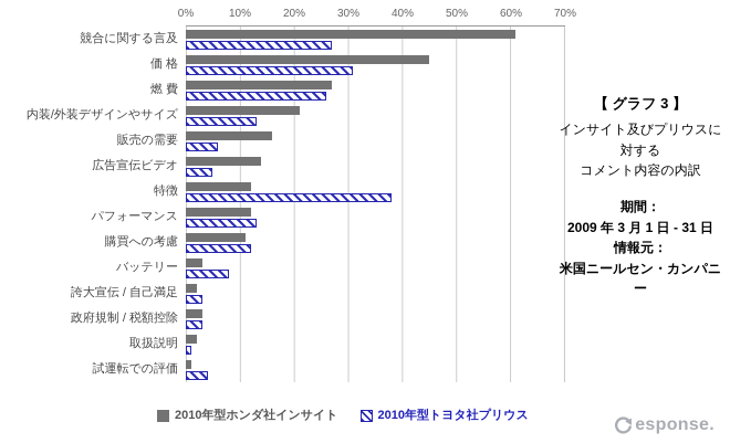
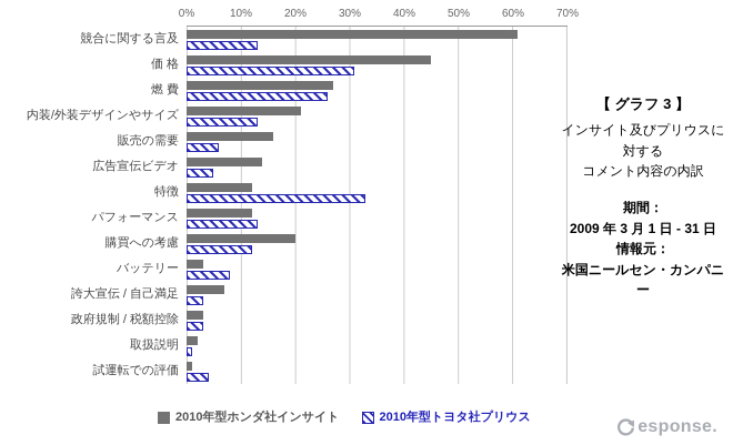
2010年型トヨタ社プリウス/競合に関する言及: 27% -> 13%
2010年型トヨタ社プリウス/特徴: 38% -> 33%
2010年型ホンダ社インサイト/購買への考慮: 11% -> 20%
2010年型ホンダ社インサイト/誇大宣伝 / 自己満足: 2% -> 7%
